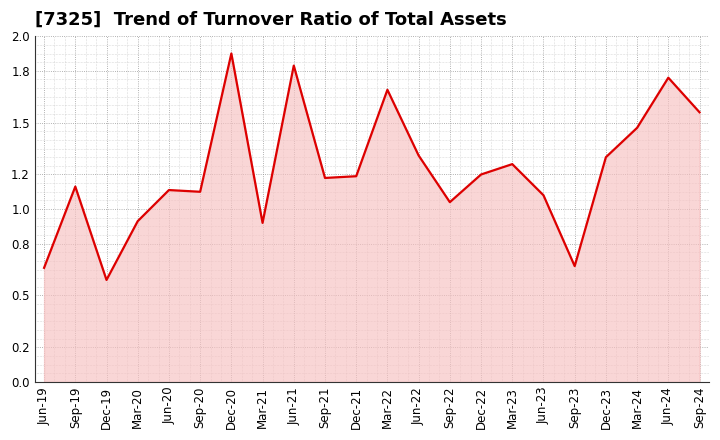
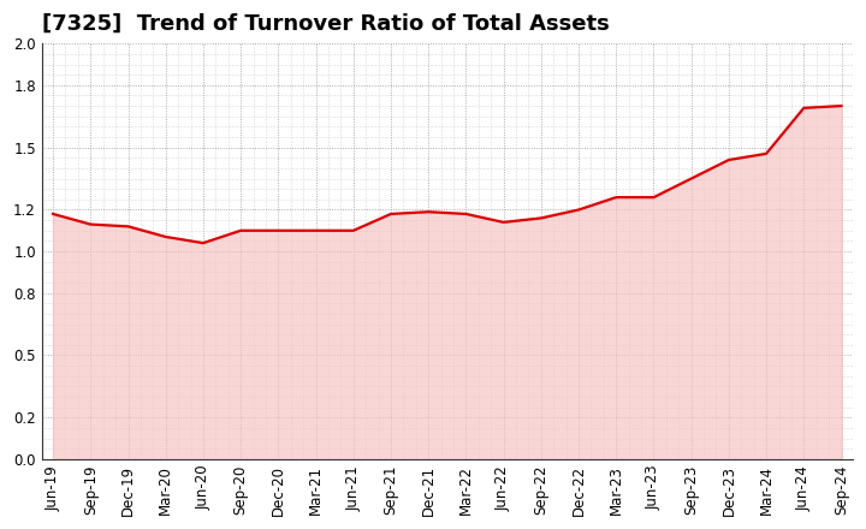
Jun-19: 0.66 -> 1.18
Dec-19: 0.59 -> 1.12
Mar-20: 0.93 -> 1.07
Jun-20: 1.11 -> 1.04
Dec-20: 1.90 -> 1.10
Mar-21: 0.92 -> 1.10
Jun-21: 1.83 -> 1.10
Mar-22: 1.69 -> 1.18
Jun-22: 1.31 -> 1.14
Sep-22: 1.04 -> 1.16
Jun-23: 1.08 -> 1.26
Sep-23: 0.67 -> 1.35
Dec-23: 1.30 -> 1.44
Jun-24: 1.76 -> 1.69
Sep-24: 1.56 -> 1.70
